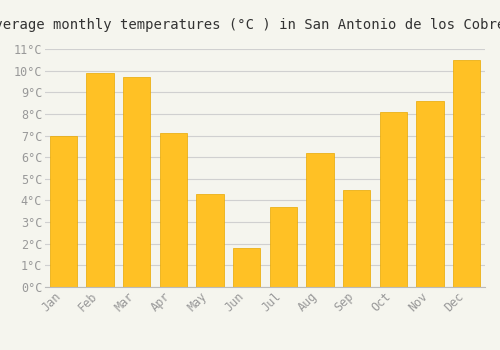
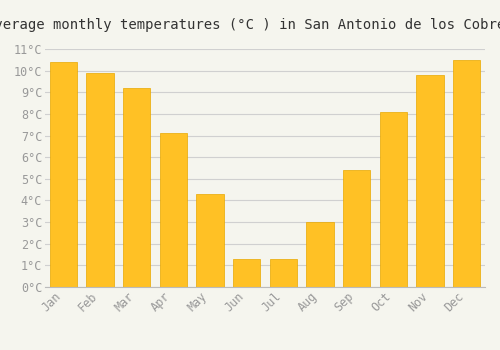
Jan: 7.0°C -> 10.4°C
Mar: 9.7°C -> 9.2°C
Jun: 1.8°C -> 1.3°C
Jul: 3.7°C -> 1.3°C
Aug: 6.2°C -> 3.0°C
Sep: 4.5°C -> 5.4°C
Nov: 8.6°C -> 9.8°C
